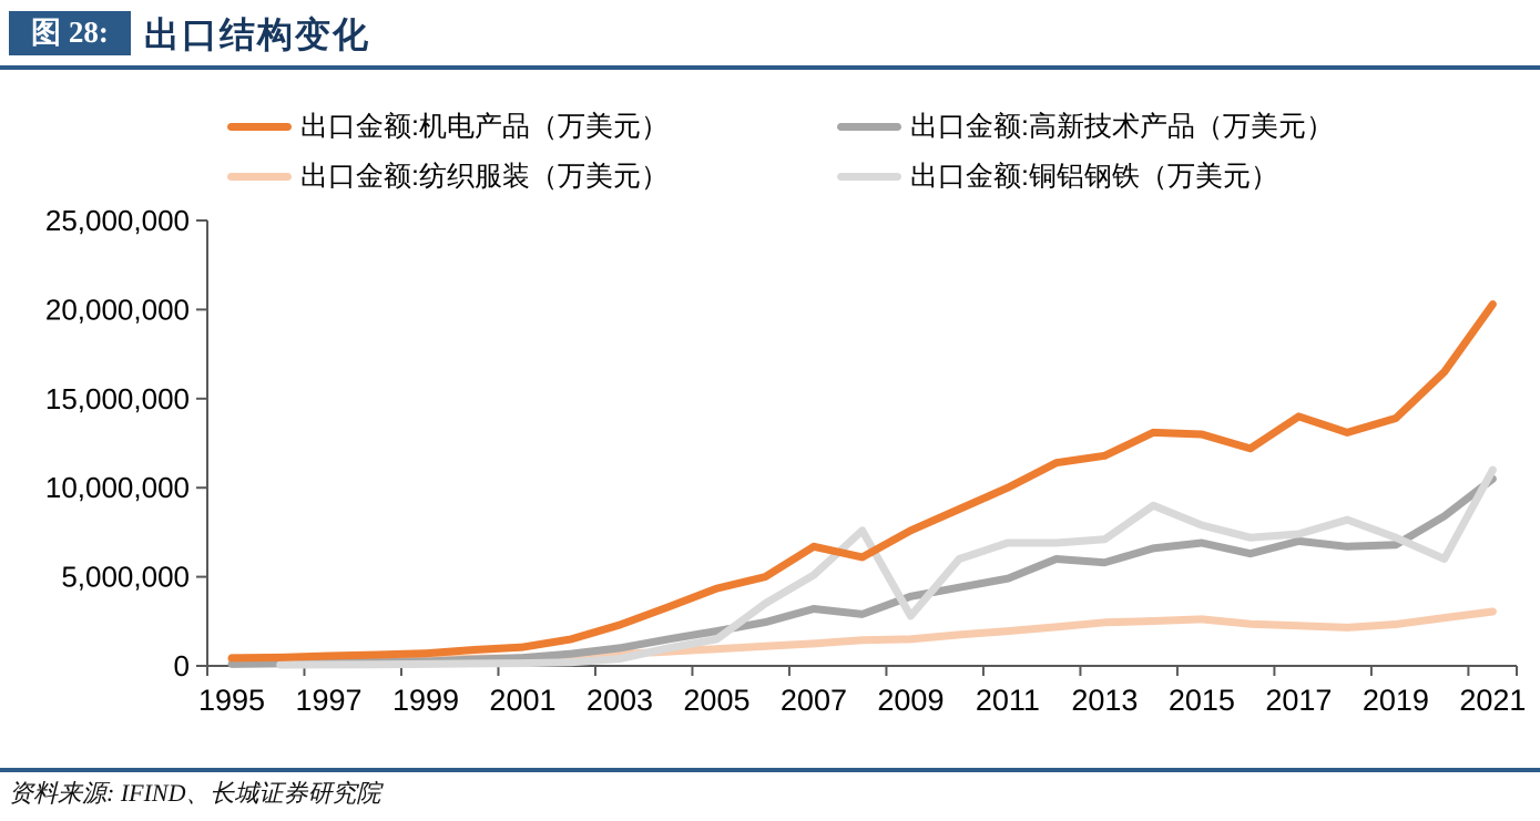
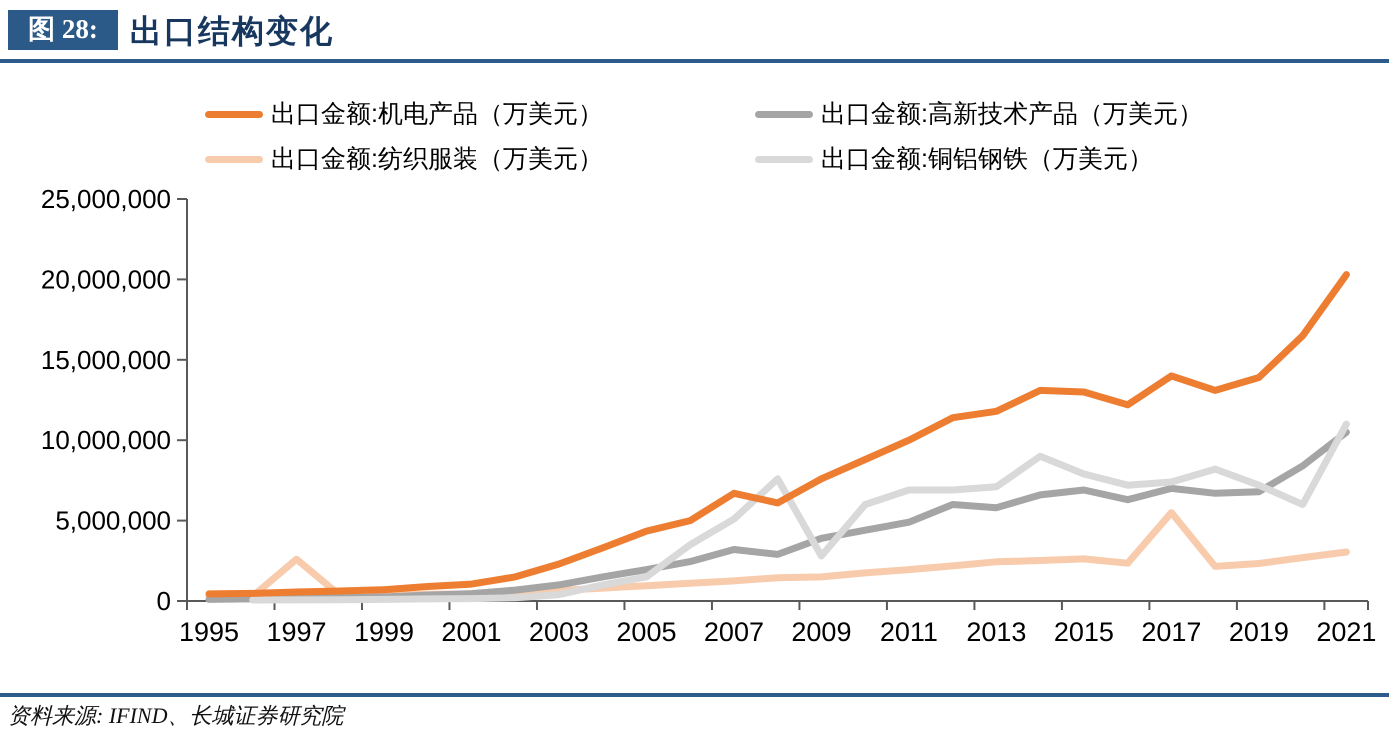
出口金额:纺织服装（万美元）/1997: 400000 -> 2600000
出口金额:纺织服装（万美元）/2017: 2200000 -> 5500000
